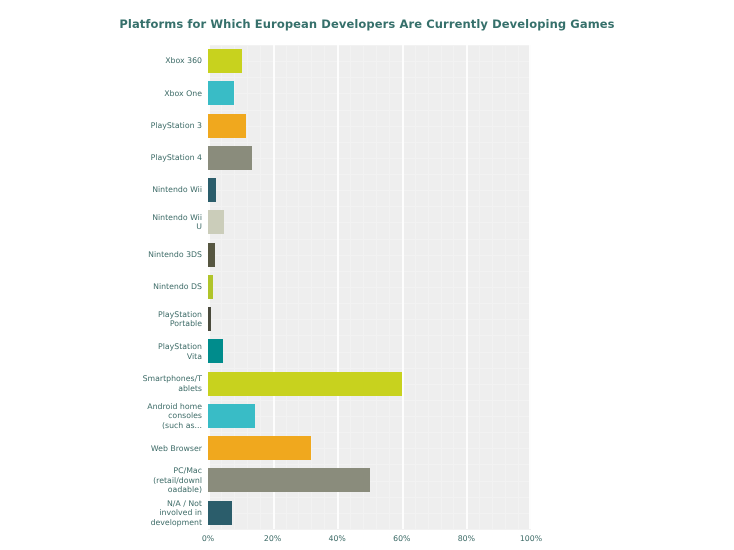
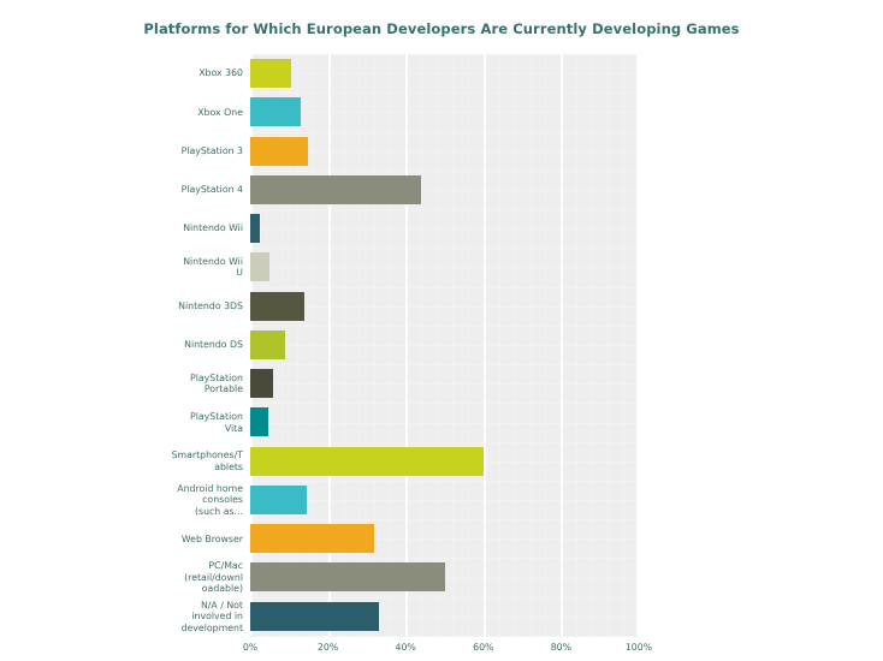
Xbox One: 8% -> 13%
PlayStation 3: 12% -> 15%
PlayStation 4: 14% -> 44%
Nintendo 3DS: 2% -> 14%
Nintendo DS: 2% -> 9%
PlayStation Portable: 1% -> 6%
N/A / Not involved in development: 8% -> 33%
